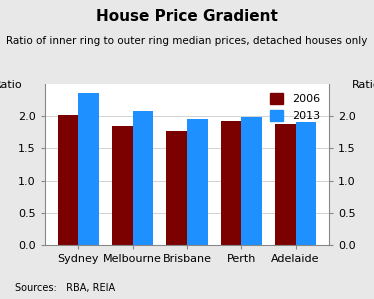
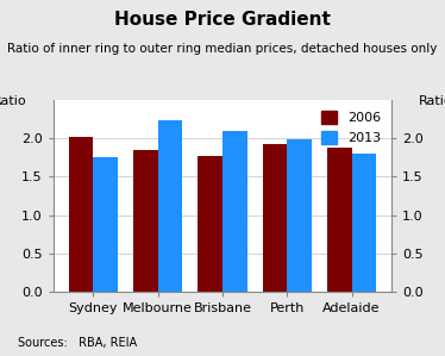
2013/Sydney: 2.35 -> 1.76
2013/Melbourne: 2.08 -> 2.24
2013/Brisbane: 1.95 -> 2.10
2013/Adelaide: 1.90 -> 1.80
